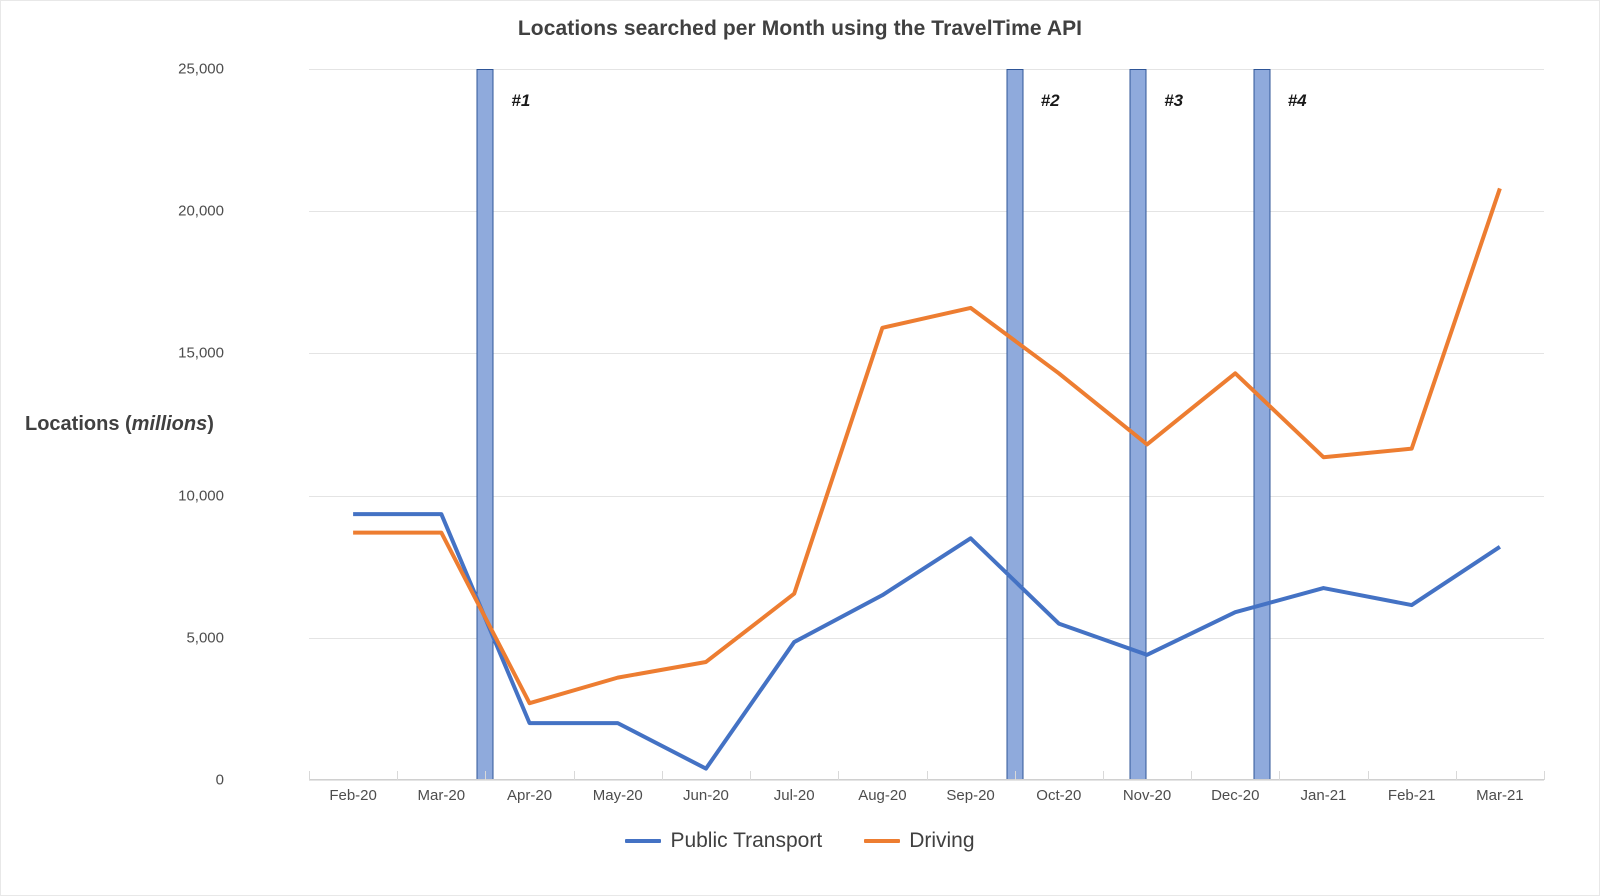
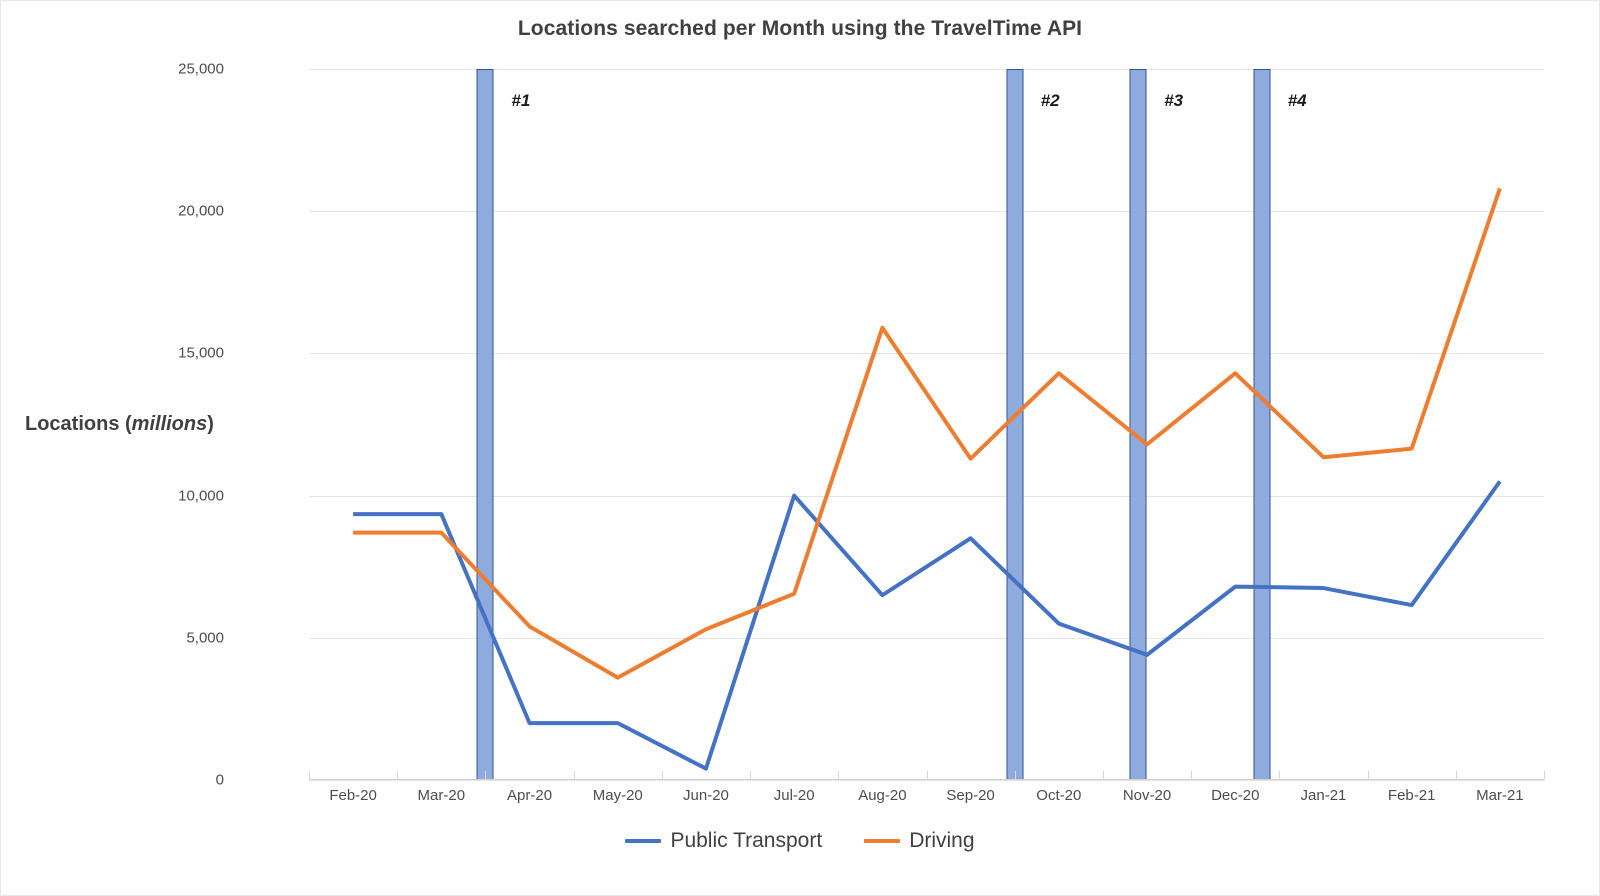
Driving/Apr-20: 2700 -> 5400
Driving/Jun-20: 4200 -> 5300
Public Transport/Jul-20: 4800 -> 10000
Driving/Sep-20: 16600 -> 11300
Public Transport/Dec-20: 5900 -> 6800
Public Transport/Mar-21: 8200 -> 10500
